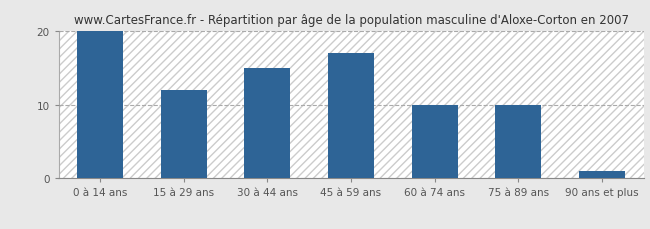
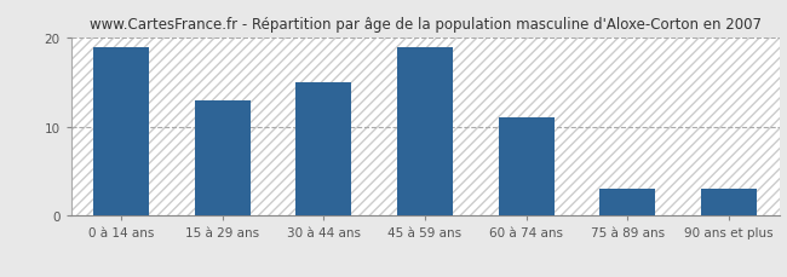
0 à 14 ans: 20 -> 19
15 à 29 ans: 12 -> 13
45 à 59 ans: 17 -> 19
60 à 74 ans: 10 -> 11
75 à 89 ans: 10 -> 3
90 ans et plus: 1 -> 3
